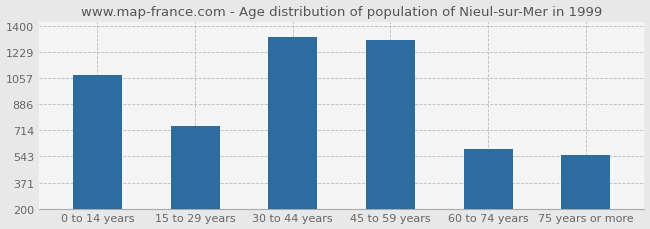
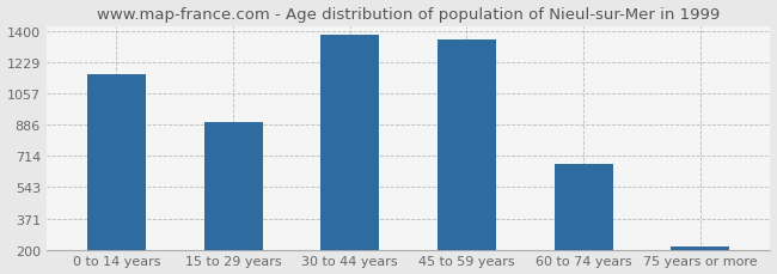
0 to 14 years: 1080 -> 1160
15 to 29 years: 740 -> 900
30 to 44 years: 1330 -> 1380
45 to 59 years: 1310 -> 1360
60 to 74 years: 590 -> 670
75 years or more: 550 -> 220
